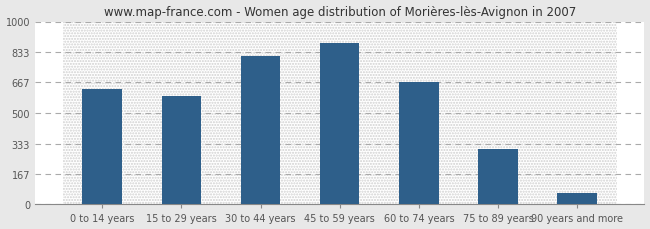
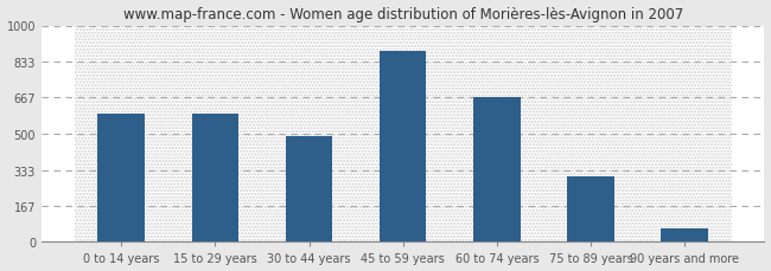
0 to 14 years: 630 -> 590
30 to 44 years: 810 -> 490
